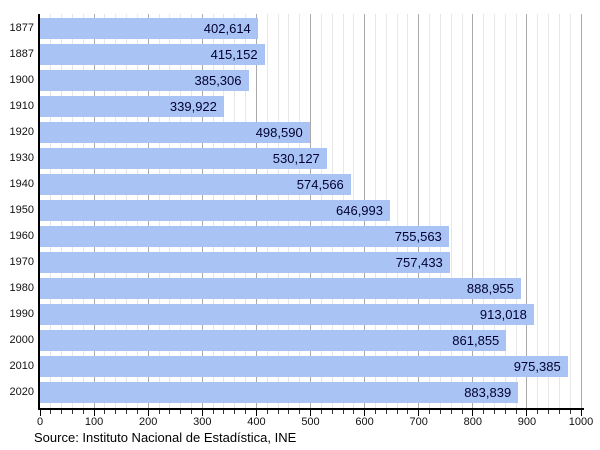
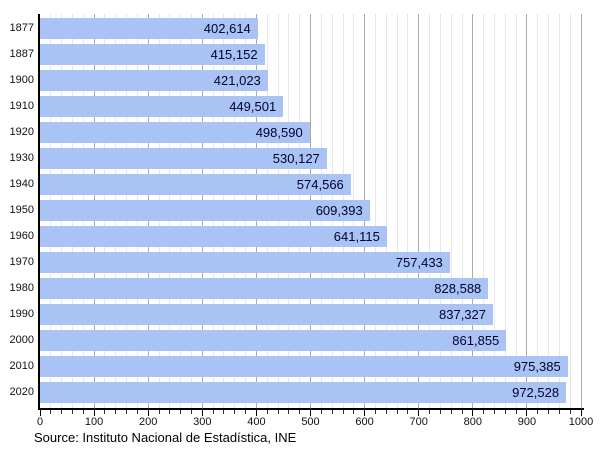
1900: 385,306 -> 421,023
1910: 339,922 -> 449,501
1950: 646,993 -> 609,393
1960: 755,563 -> 641,115
1980: 888,955 -> 828,588
1990: 913,018 -> 837,327
2020: 883,839 -> 972,528
